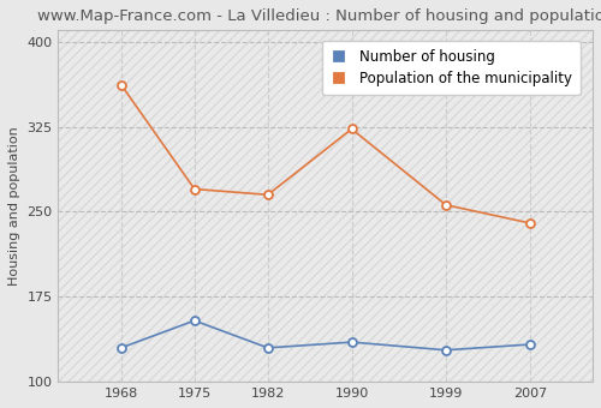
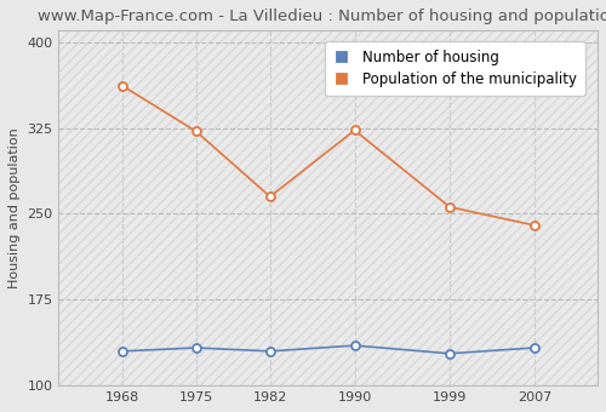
Number of housing/1975: 154 -> 133
Population of the municipality/1975: 270 -> 322
